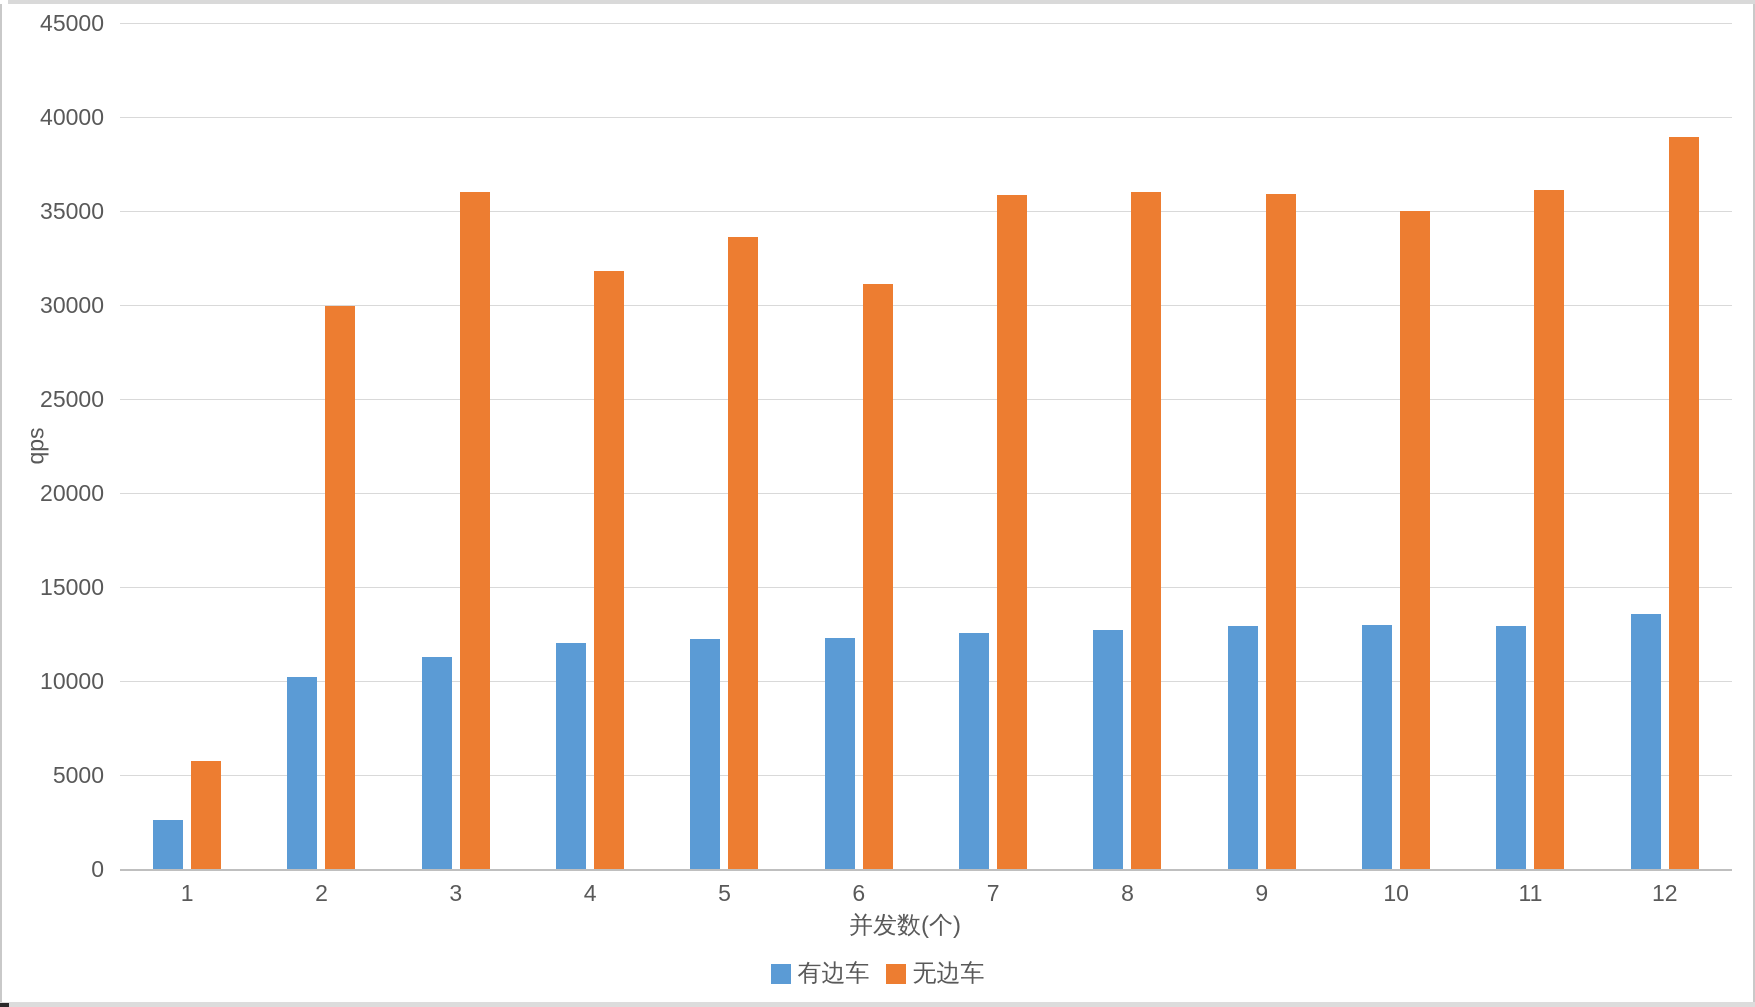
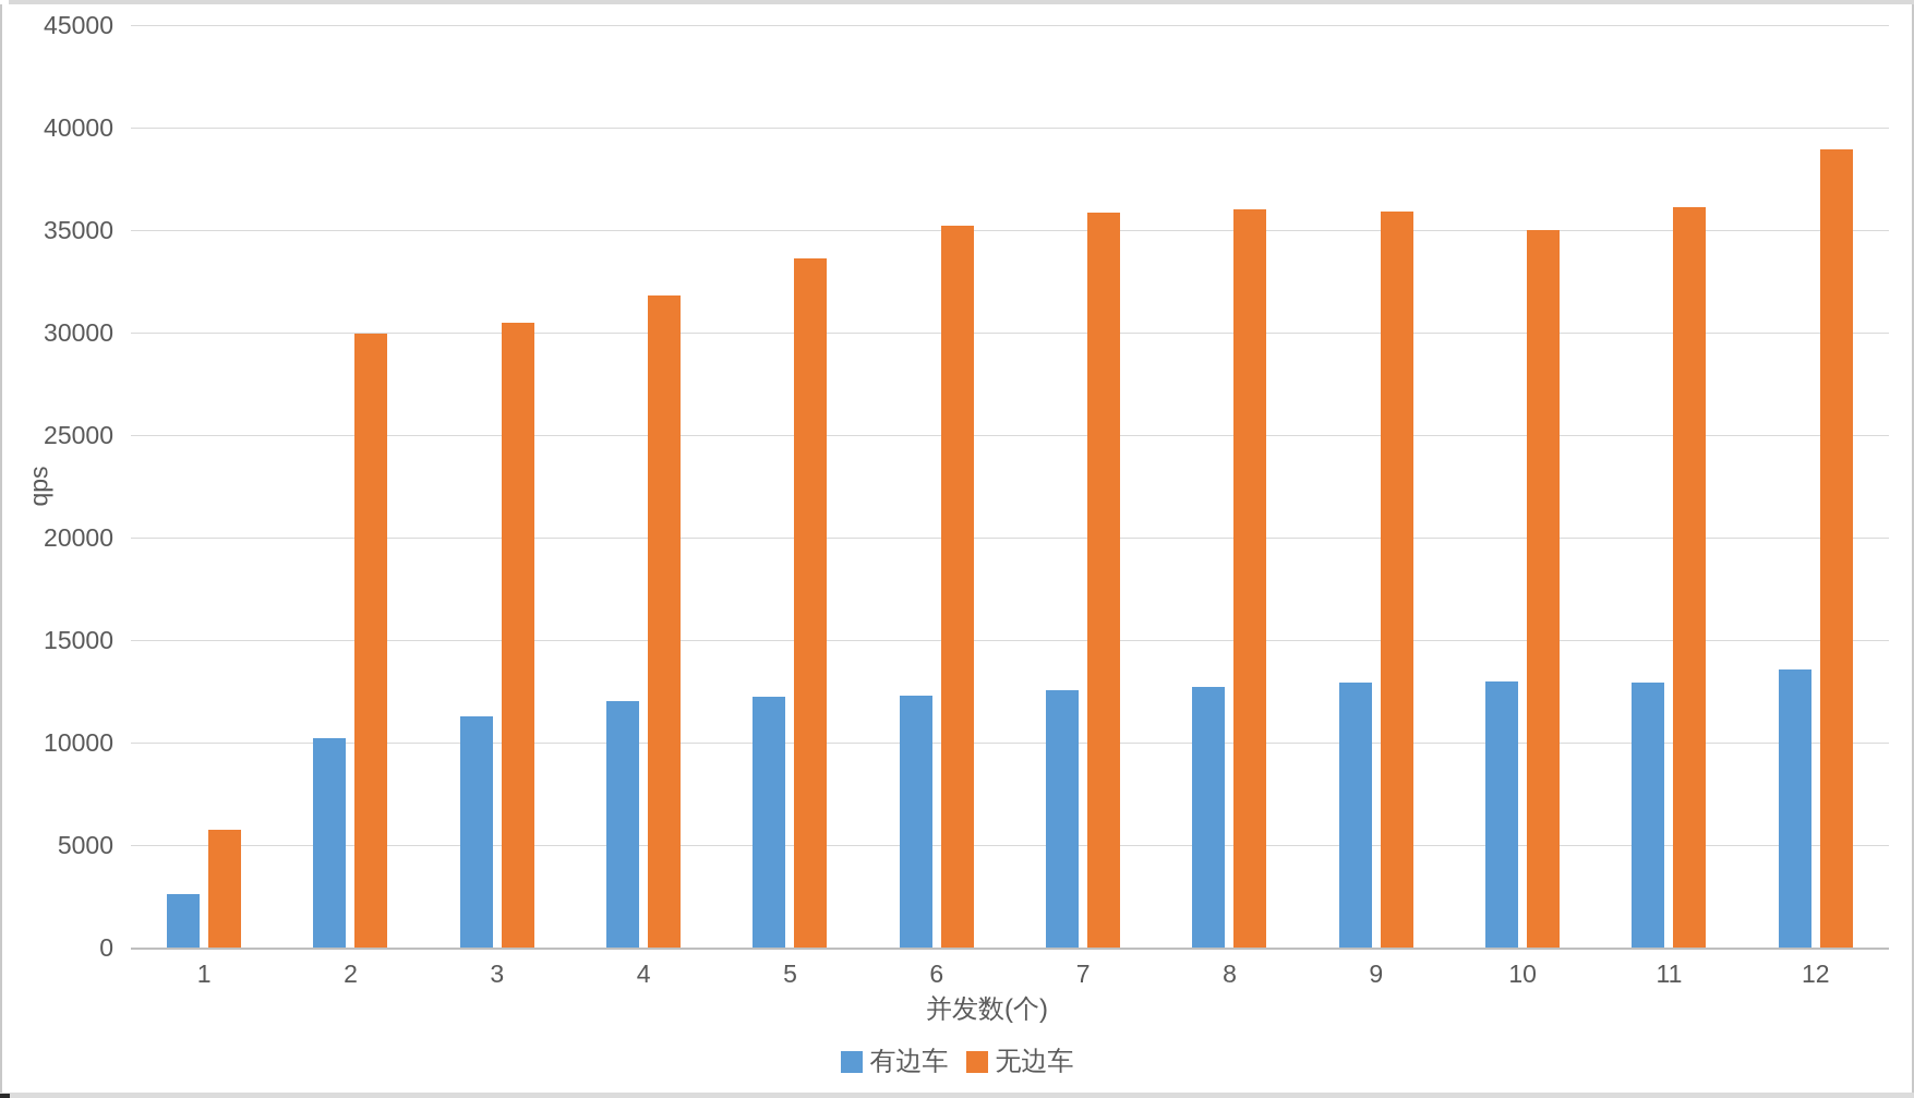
无边车/3: 36000 -> 30500
无边车/6: 31100 -> 35200
